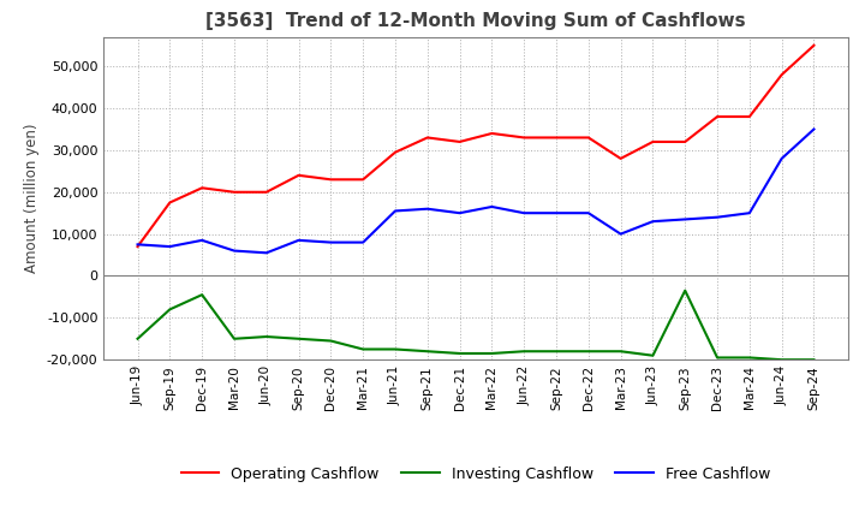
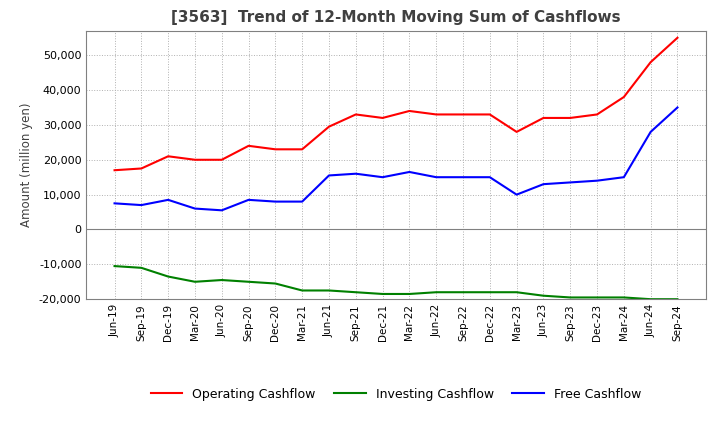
Operating Cashflow/Jun-19: 7,000 -> 17,000
Investing Cashflow/Jun-19: -15,000 -> -10,500
Investing Cashflow/Sep-19: -8,000 -> -11,000
Investing Cashflow/Dec-19: -4,500 -> -13,500
Investing Cashflow/Sep-23: -3,500 -> -19,500
Operating Cashflow/Dec-23: 38,000 -> 33,000
